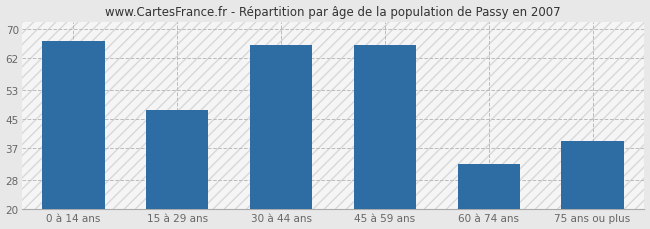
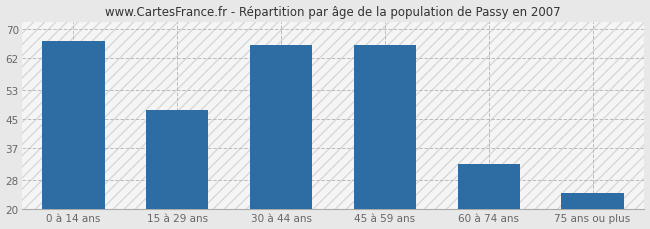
75 ans ou plus: 39.0 -> 24.5
